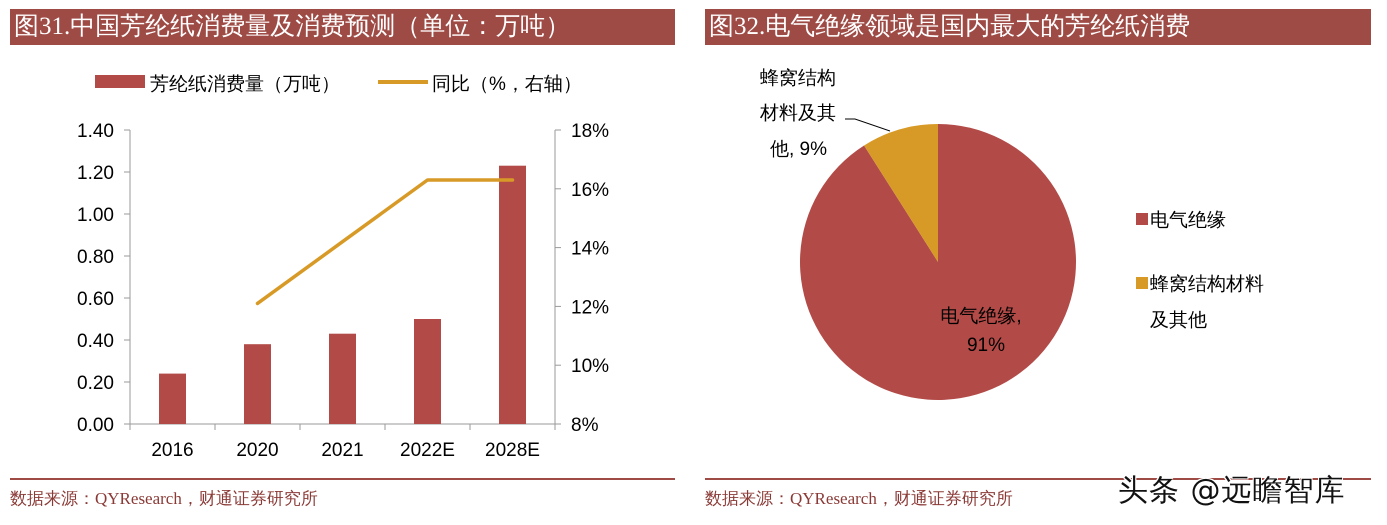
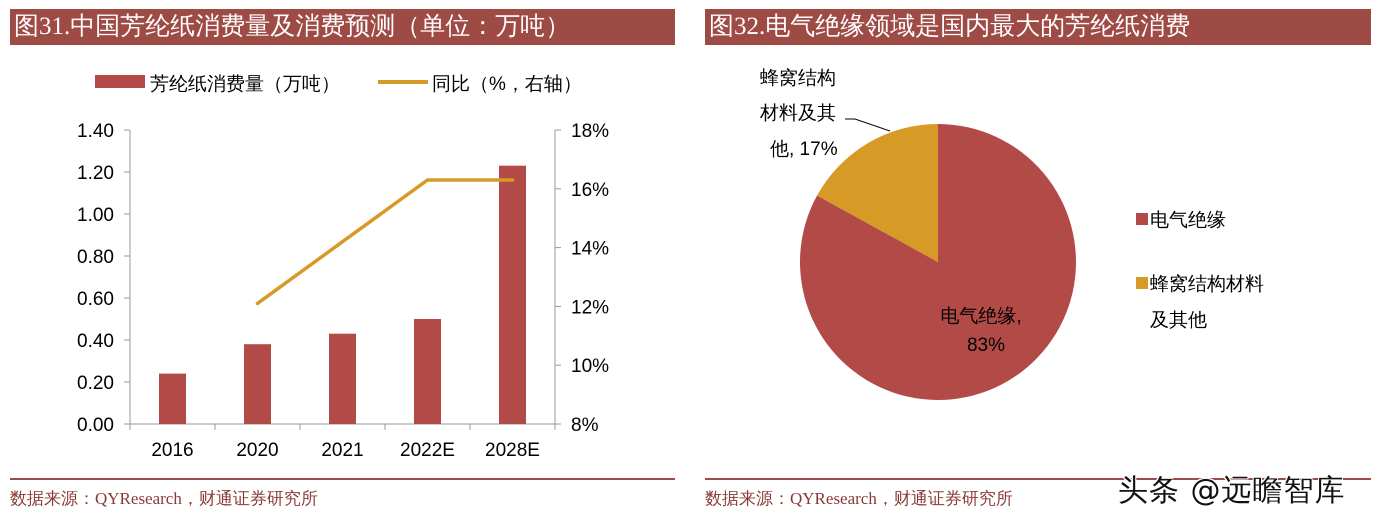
图32.电气绝缘领域是国内最大的芳纶纸消费/电气绝缘: 91% -> 83%
图32.电气绝缘领域是国内最大的芳纶纸消费/蜂窝结构材料及其他: 9% -> 17%
